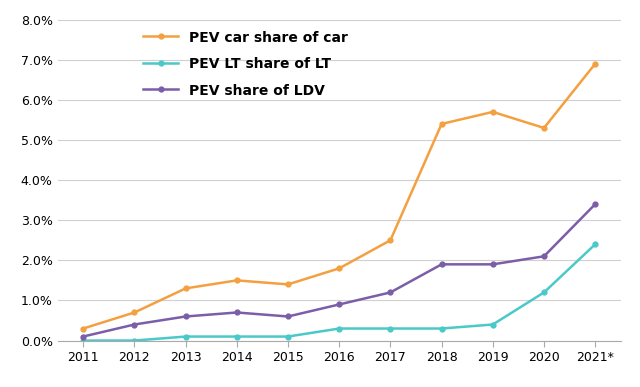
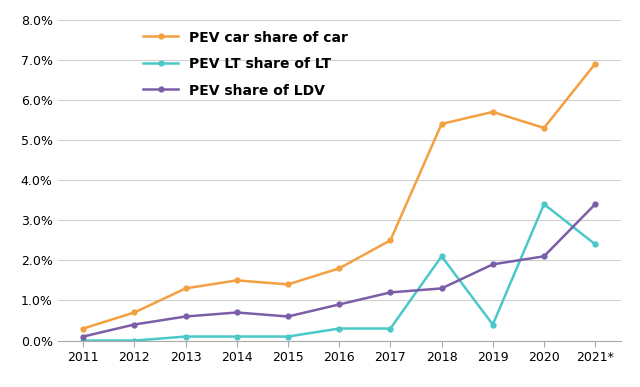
PEV LT share of LT/2018: 0.3% -> 2.1%
PEV share of LDV/2018: 1.9% -> 1.3%
PEV LT share of LT/2020: 1.2% -> 3.4%
